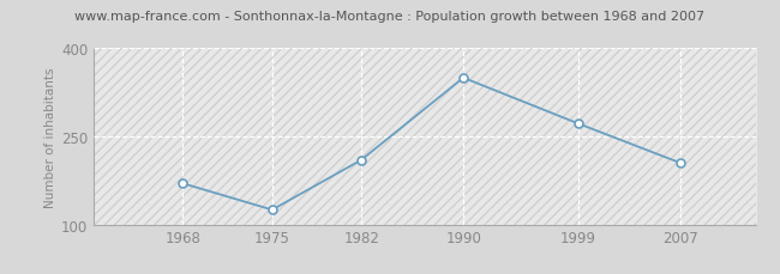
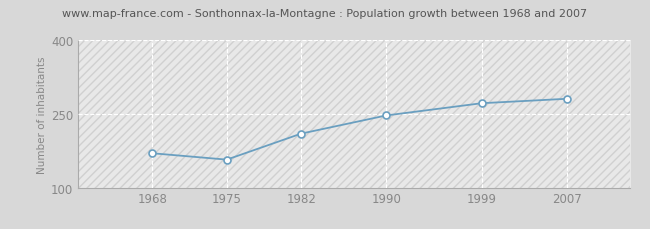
1975: 125 -> 157
1990: 350 -> 247
2007: 205 -> 281
